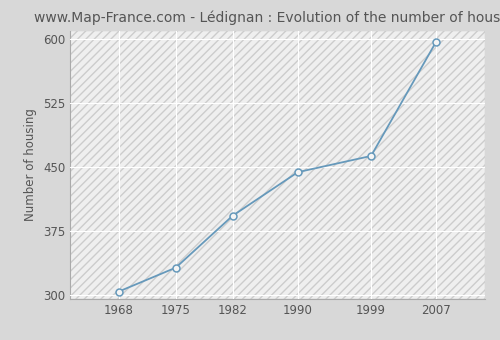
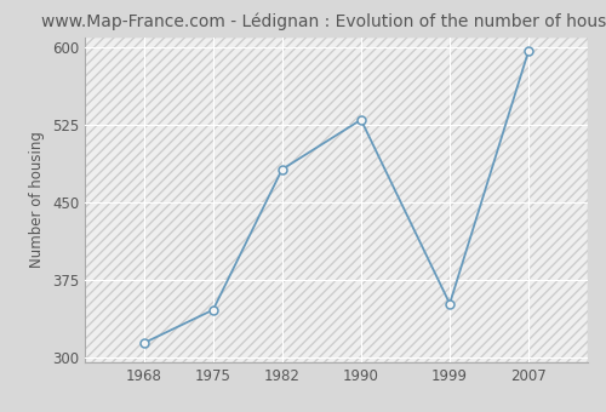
1968: 304 -> 314
1975: 332 -> 346
1982: 393 -> 482
1990: 444 -> 530
1999: 463 -> 352
